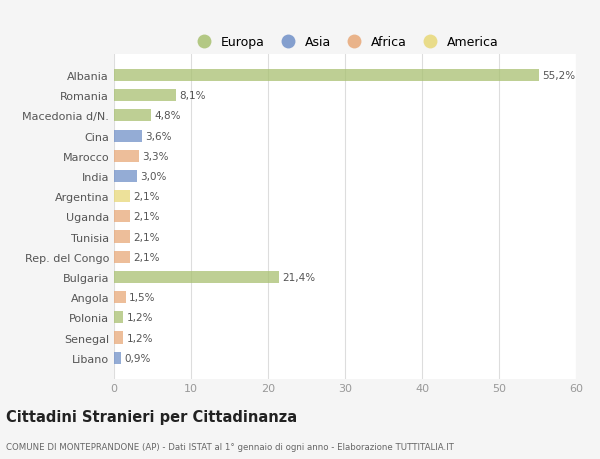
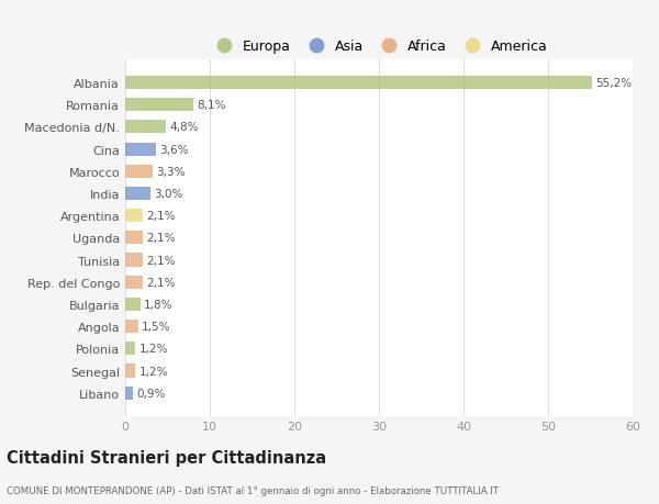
Bulgaria: 21,4% -> 1,8%
